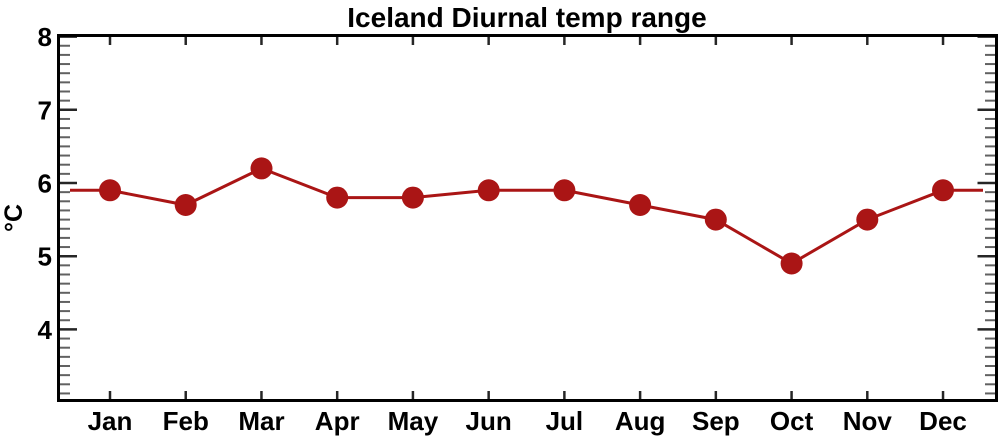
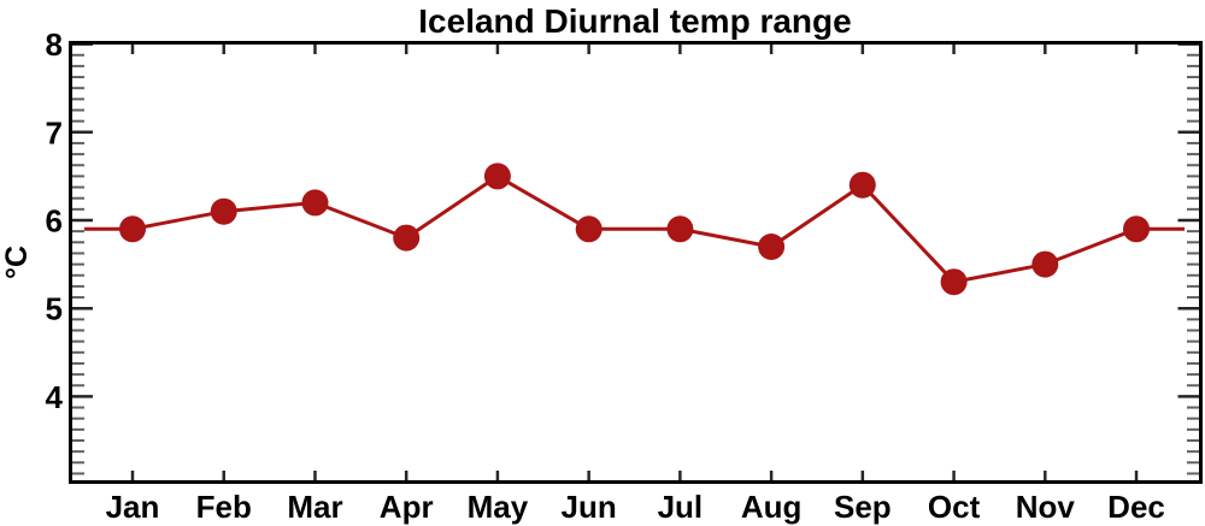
Feb: 5.7 -> 6.1
May: 5.8 -> 6.5
Sep: 5.5 -> 6.4
Oct: 4.9 -> 5.3
